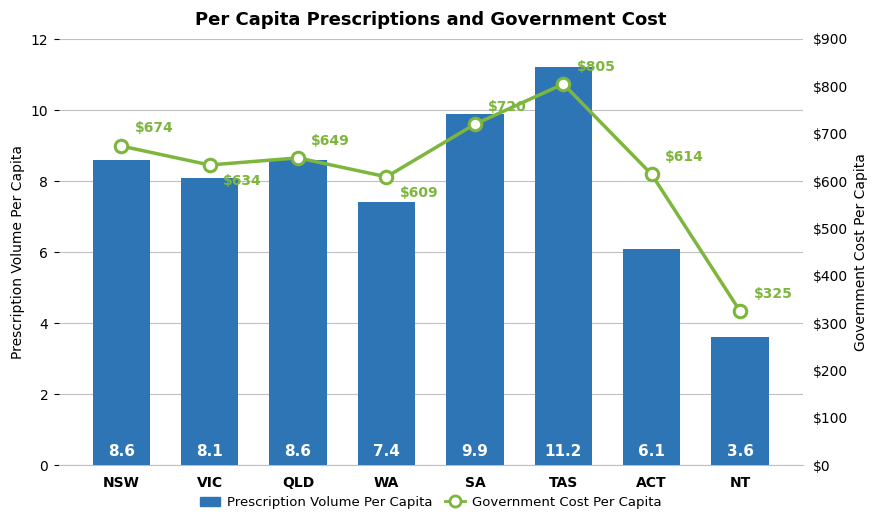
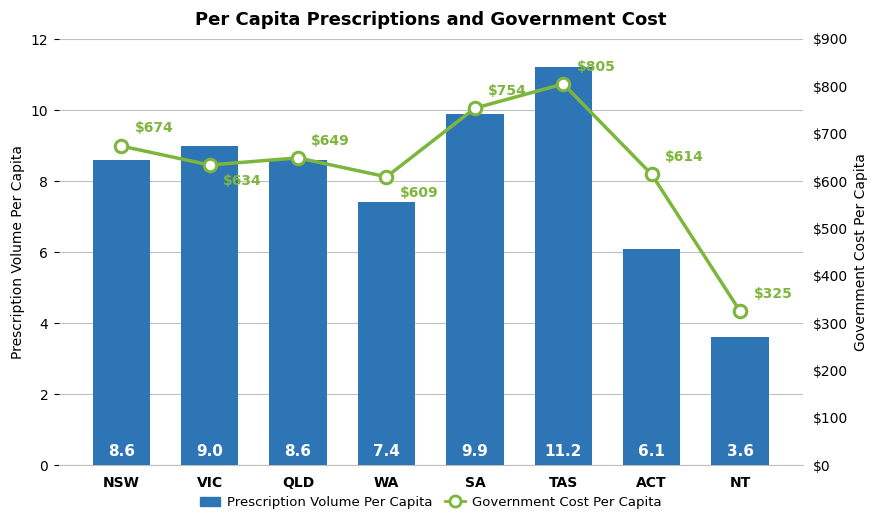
Prescription Volume Per Capita/VIC: 8.1 -> 9.0
Government Cost Per Capita/SA: $720 -> $754
